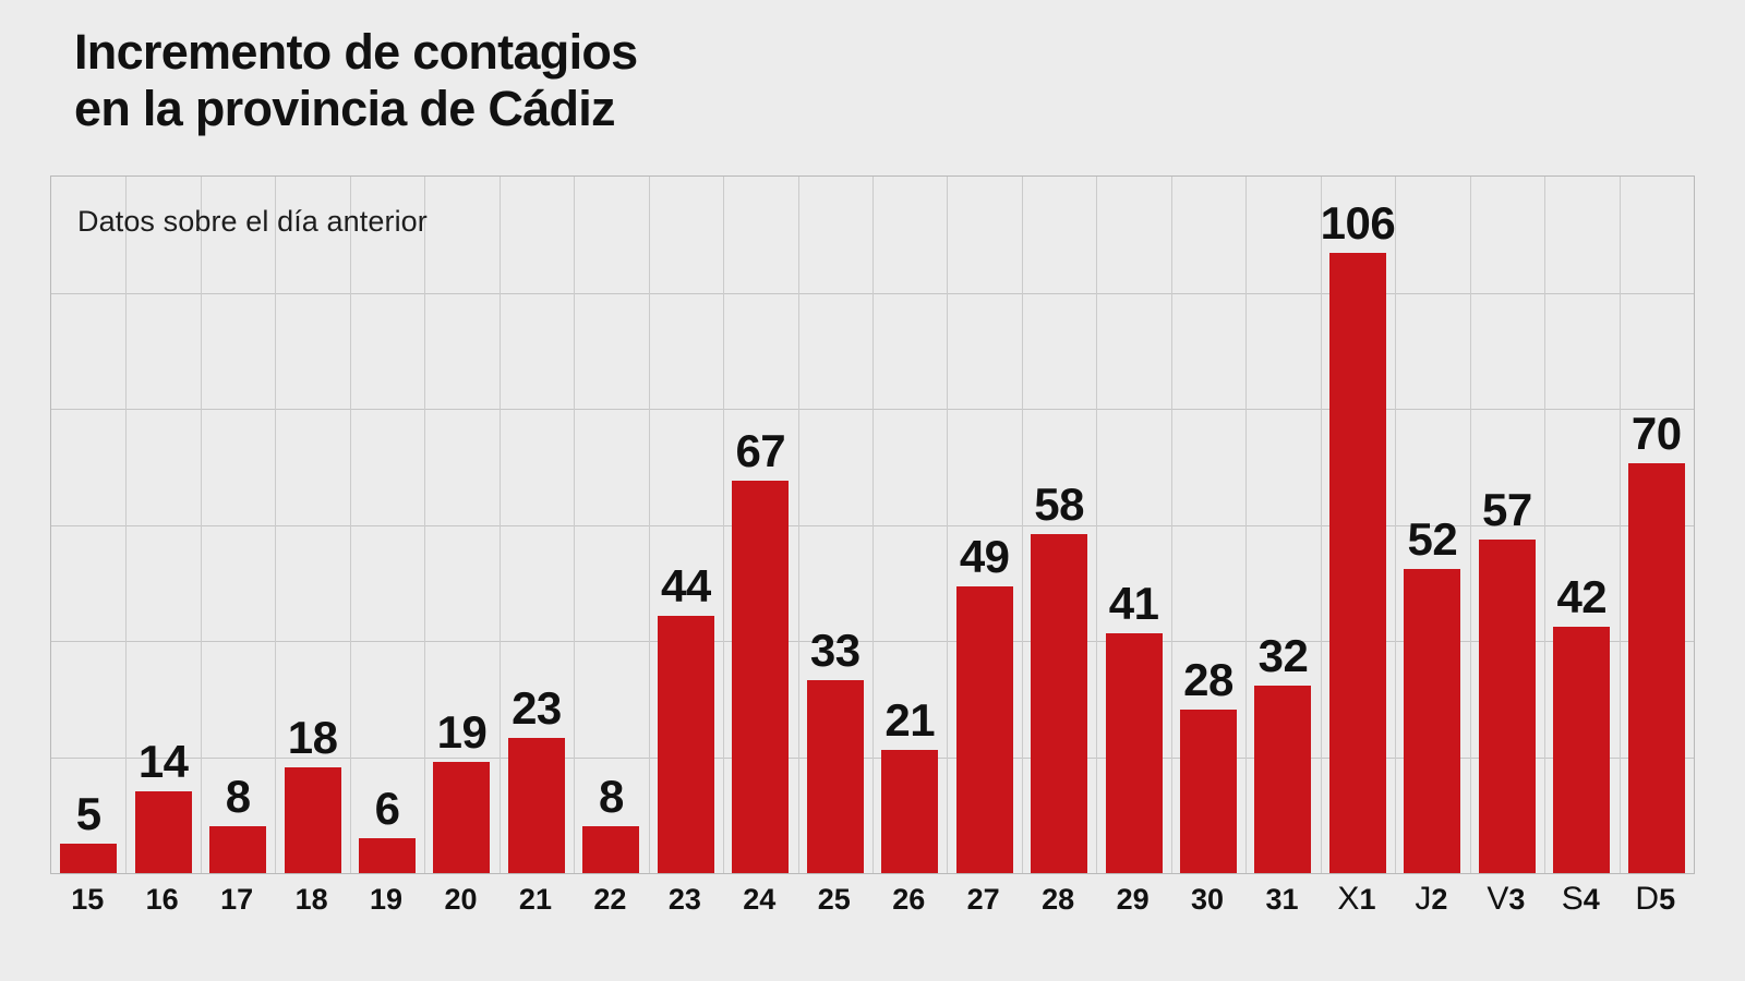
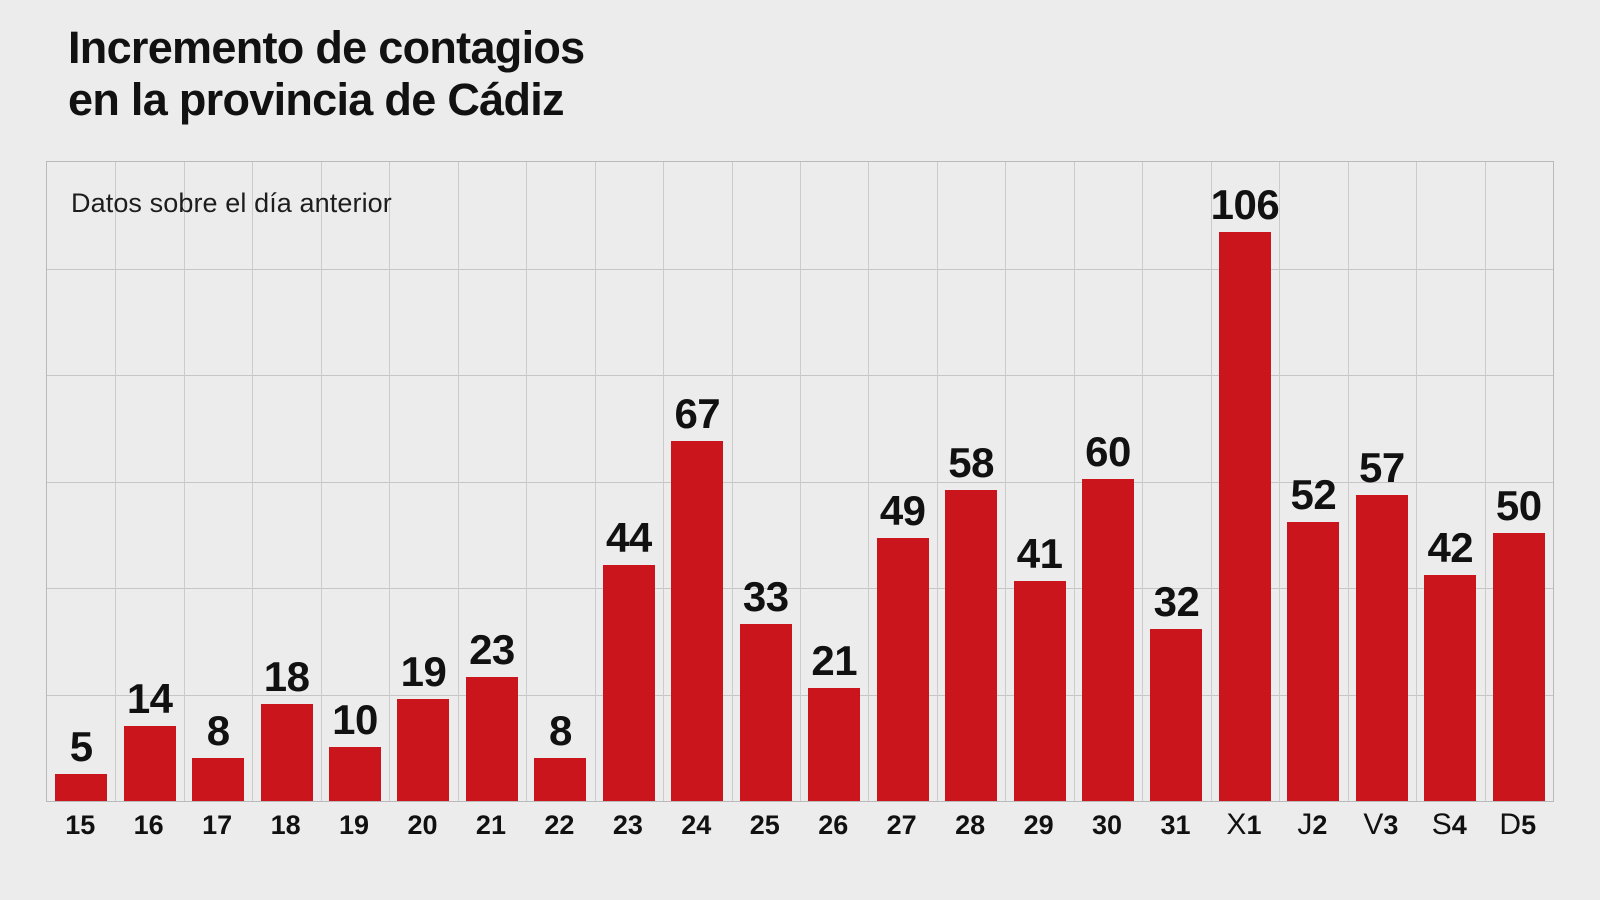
19: 6 -> 10
30: 28 -> 60
D5: 70 -> 50
